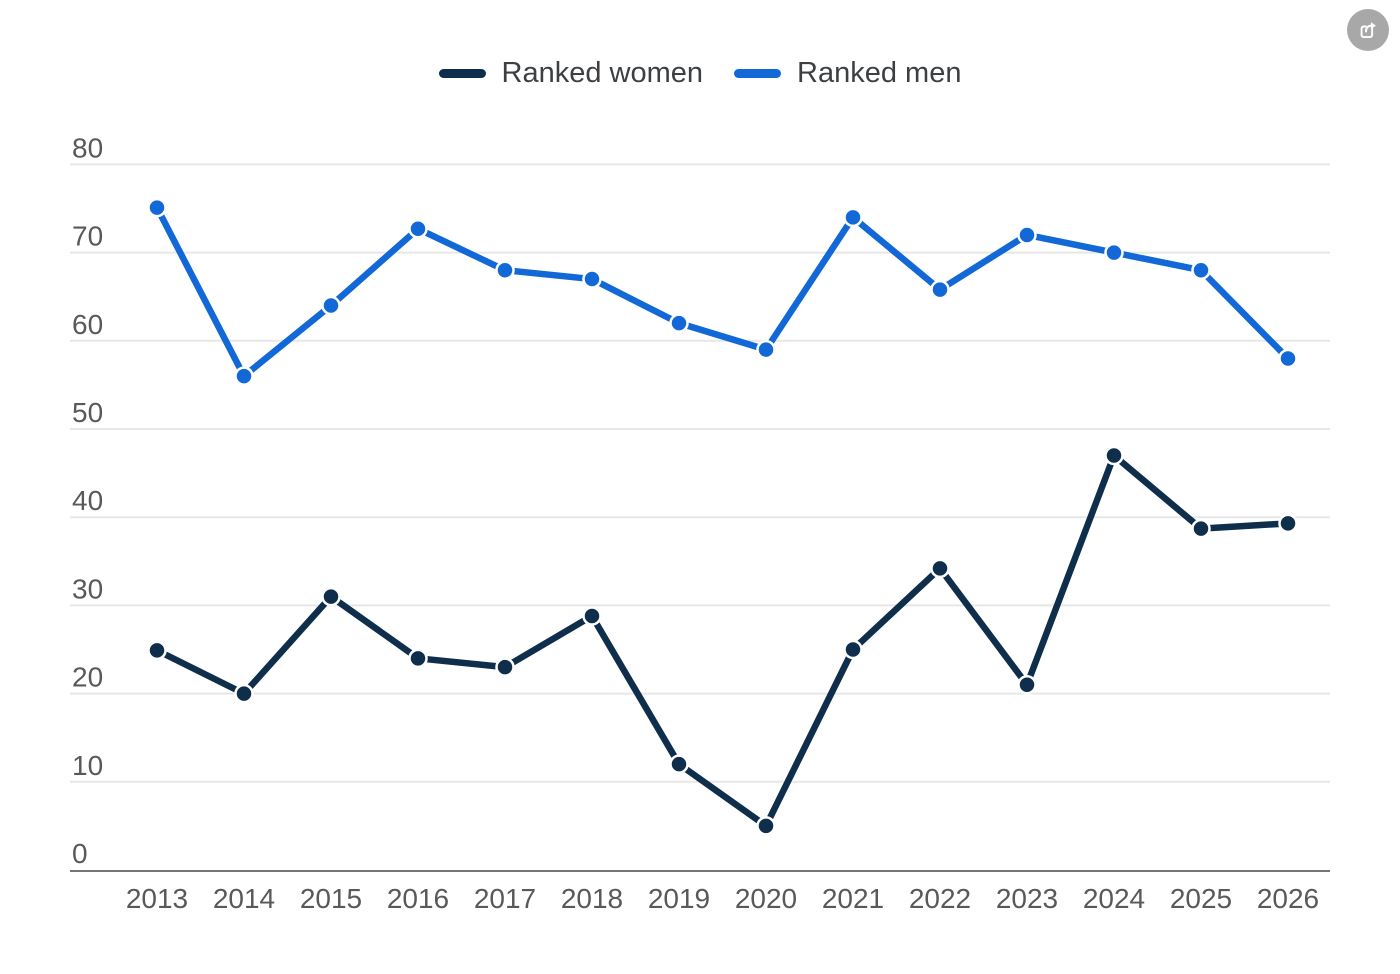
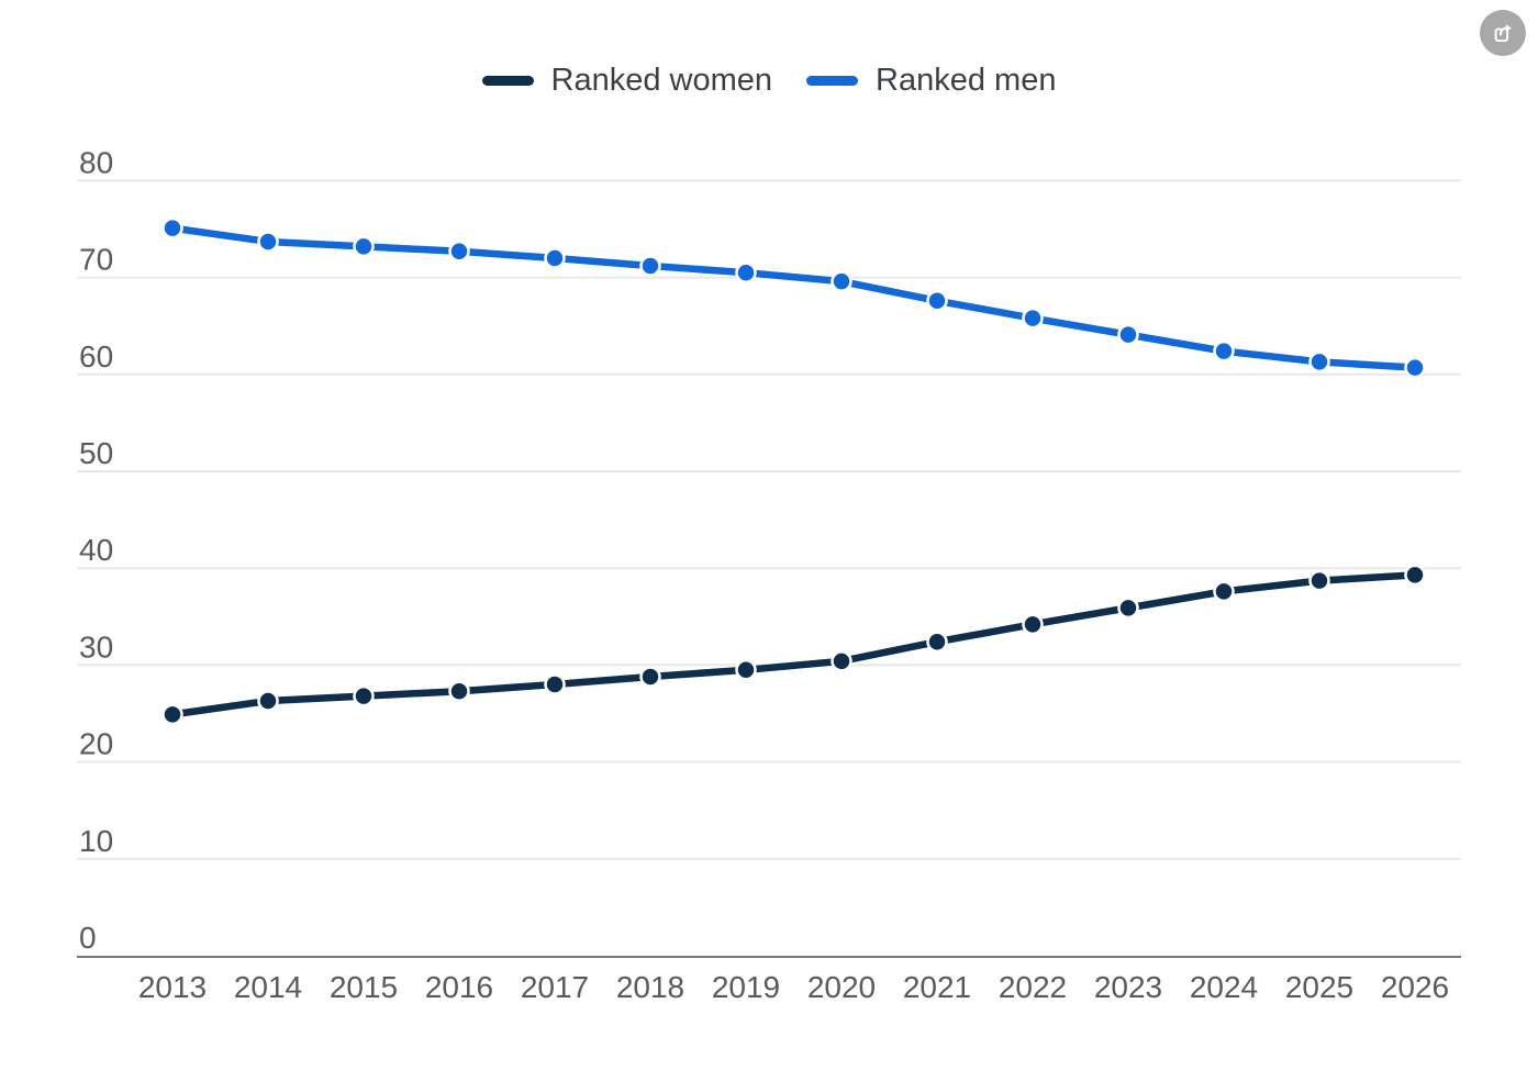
Ranked women/2014: 20 -> 26
Ranked men/2014: 56 -> 74
Ranked women/2015: 31 -> 27
Ranked men/2015: 64 -> 73
Ranked women/2016: 24 -> 27
Ranked women/2017: 23 -> 28
Ranked men/2017: 68 -> 72
Ranked men/2018: 67 -> 71
Ranked women/2019: 12 -> 30
Ranked men/2019: 62 -> 70
Ranked women/2020: 5 -> 30
Ranked men/2020: 59 -> 70
Ranked women/2021: 25 -> 32
Ranked men/2021: 74 -> 68
Ranked women/2023: 21 -> 36
Ranked men/2023: 72 -> 64
Ranked women/2024: 47 -> 38
Ranked men/2024: 70 -> 62
Ranked men/2025: 68 -> 61
Ranked men/2026: 58 -> 61
